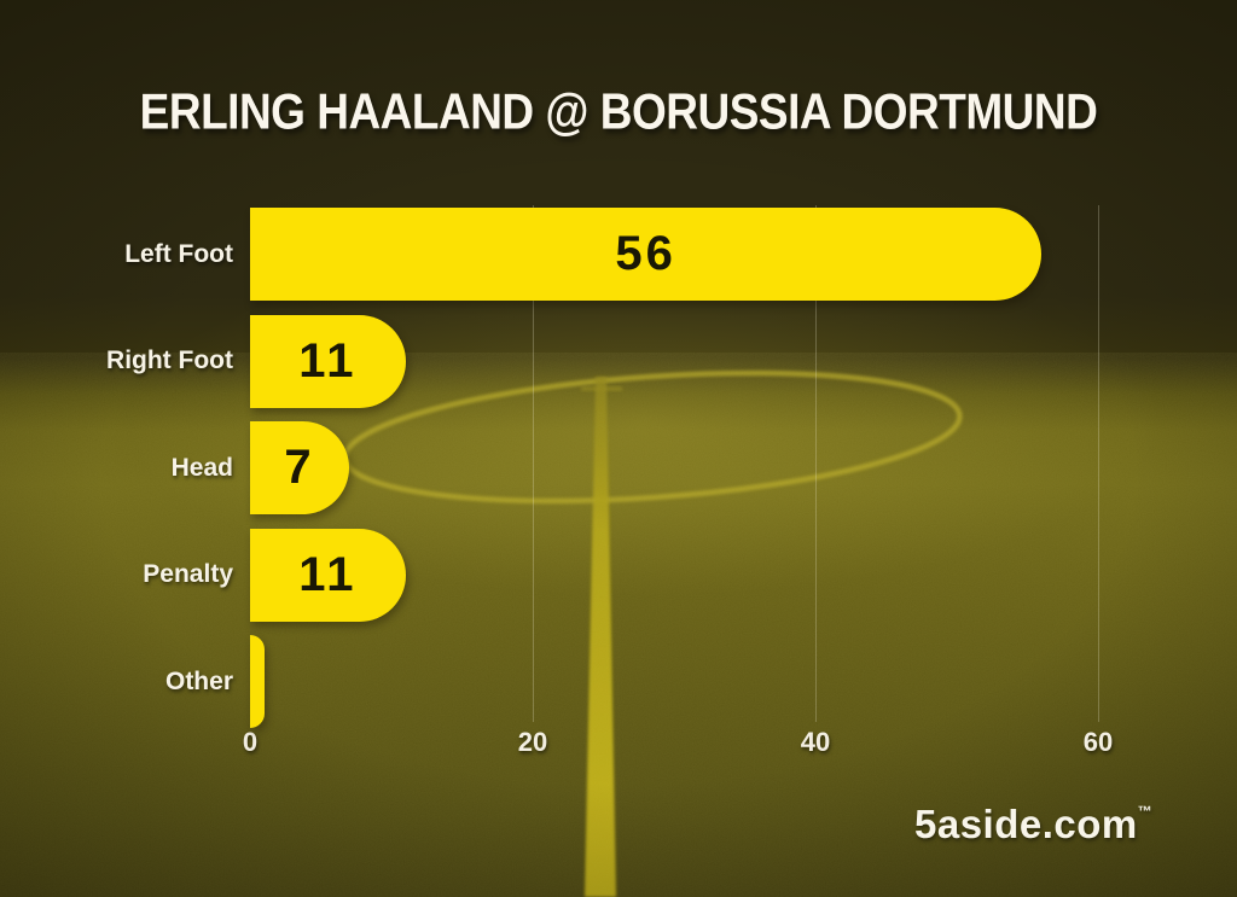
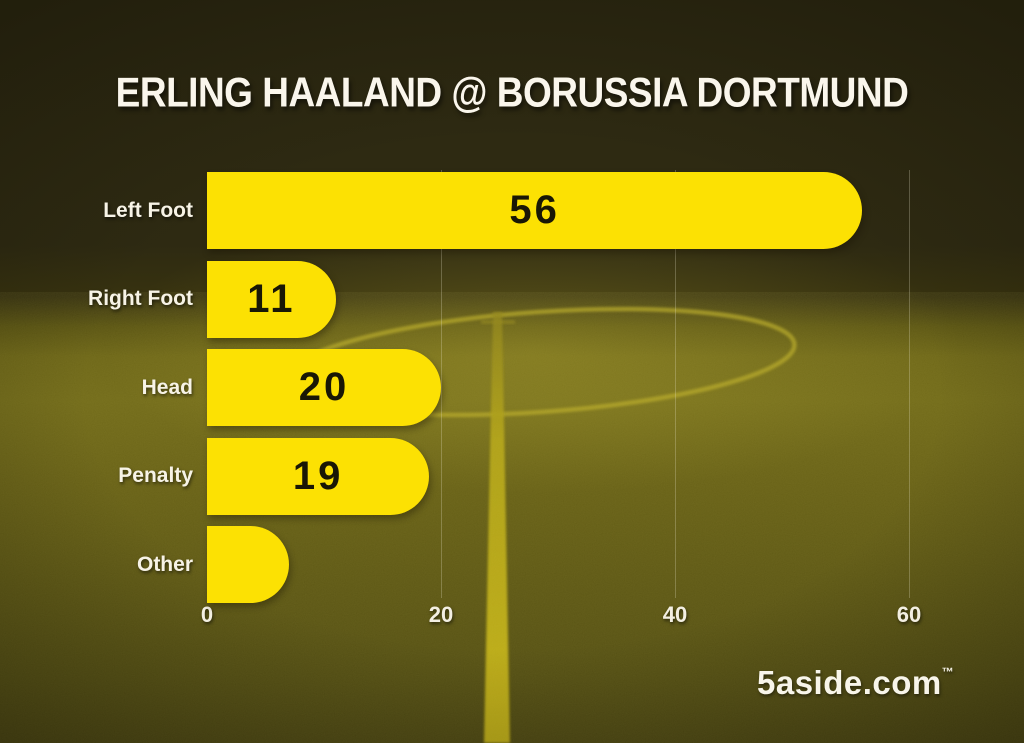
Head: 7 -> 20
Penalty: 11 -> 19
Other: 1 -> 7
